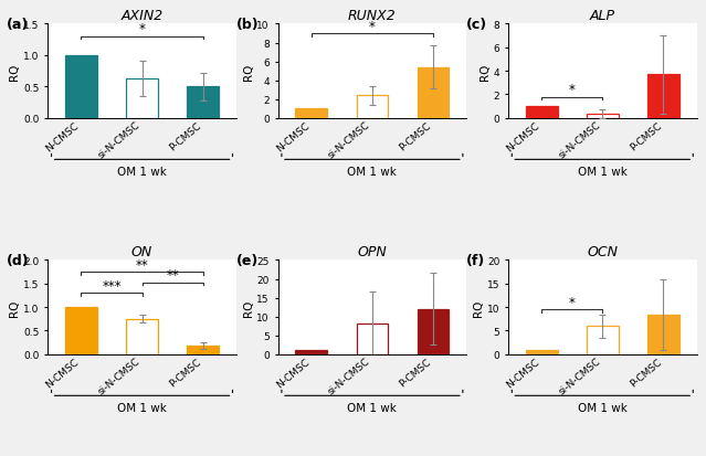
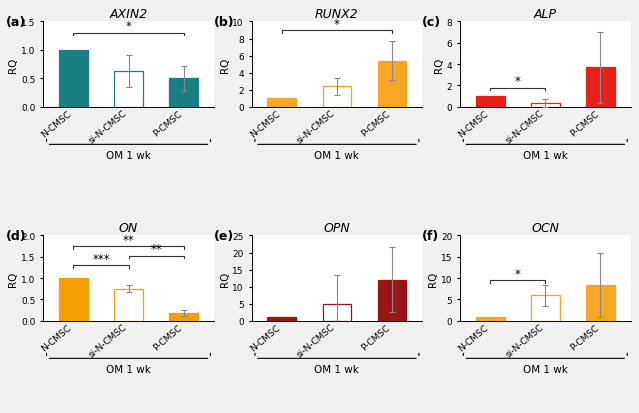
OPN/si-N-CMSC: 8 -> 5
